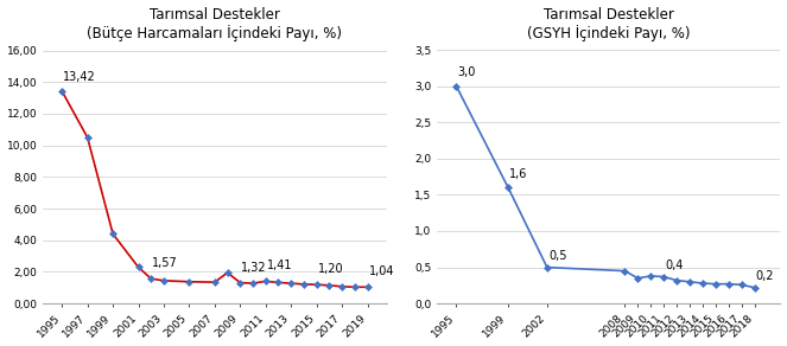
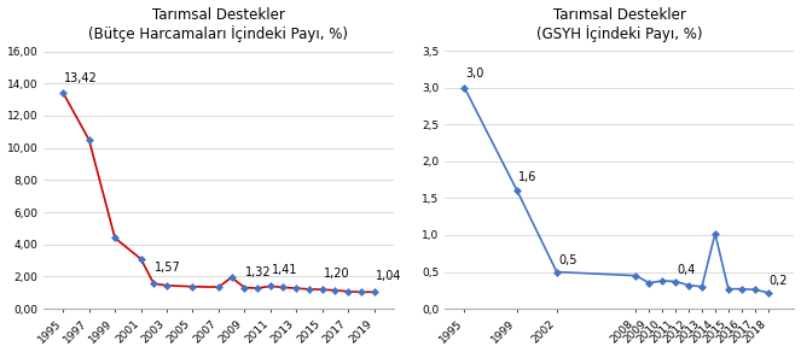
Tarımsal Destekler (Bütçe Harcamaları İçindeki Payı, %)/2001: 2,3 -> 3,1
Tarımsal Destekler (GSYH İçindeki Payı, %)/2014: 0,28 -> 1,02
